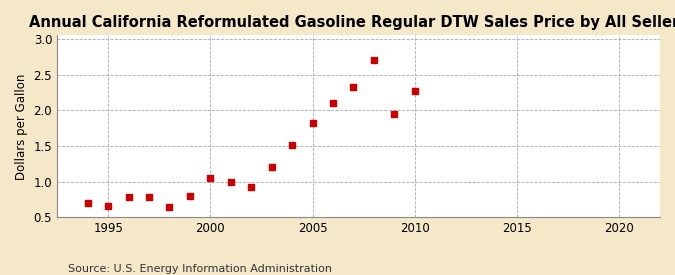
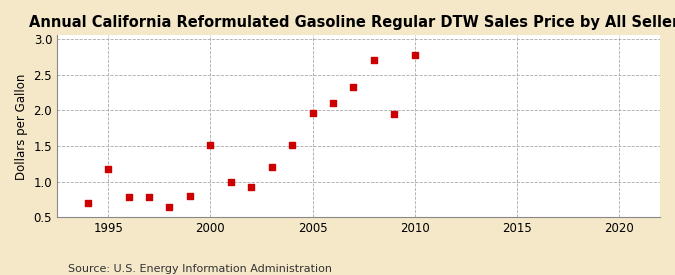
1995: 0.66 -> 1.18
2000: 1.05 -> 1.52
2005: 1.82 -> 1.96
2010: 2.27 -> 2.78
